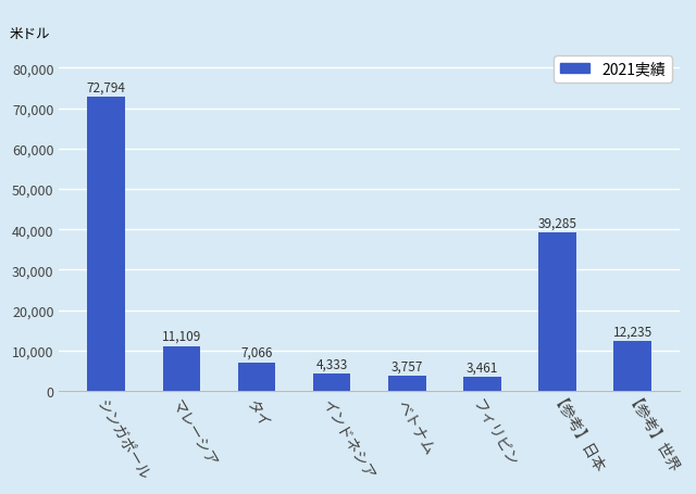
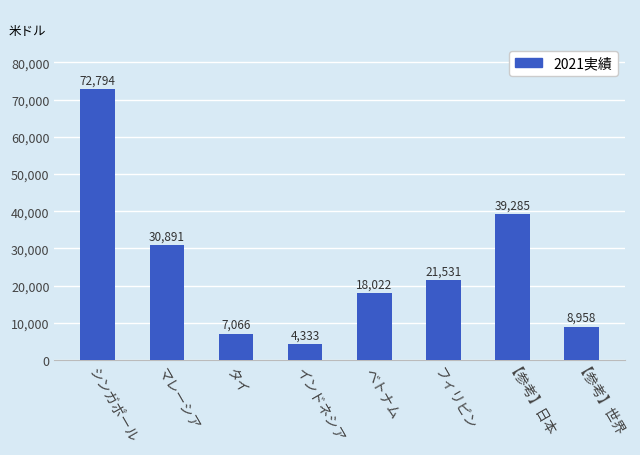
マレーシア: 11,109 -> 30,891
ベトナム: 3,757 -> 18,022
フィリピン: 3,461 -> 21,531
【参考】世界: 12,235 -> 8,958
